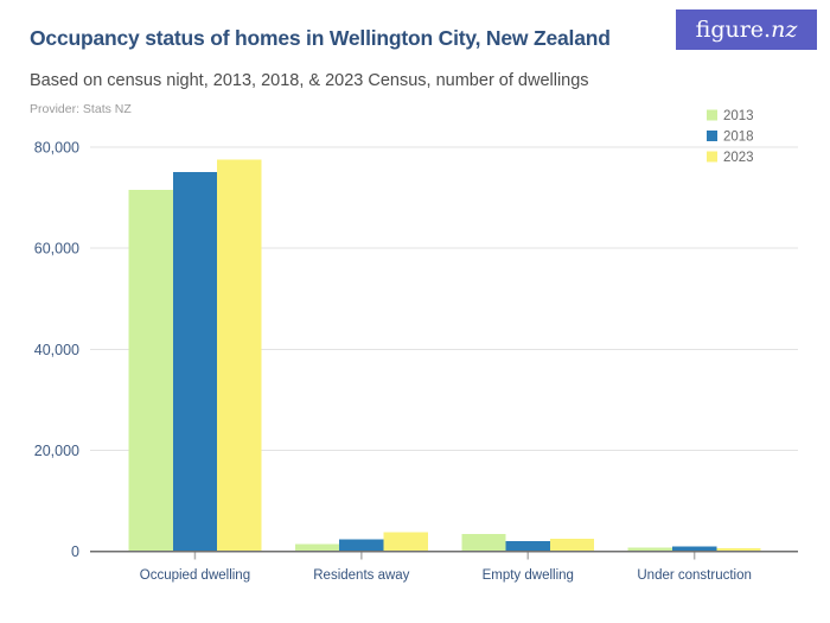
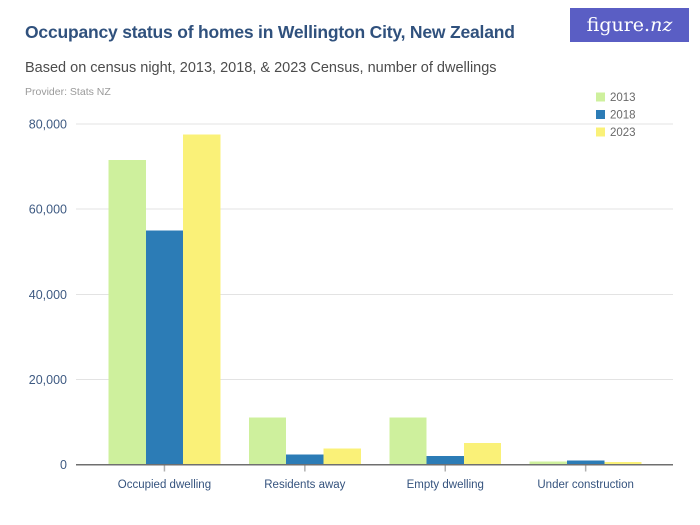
2018/Occupied dwelling: 75000 -> 55000
2013/Residents away: 1000 -> 11000
2013/Empty dwelling: 3000 -> 11000
2023/Empty dwelling: 2000 -> 5000
